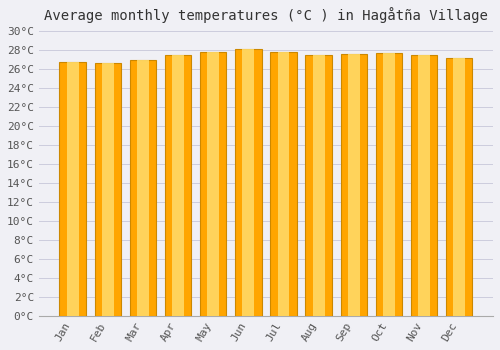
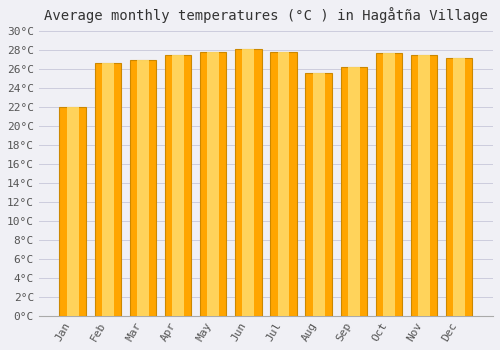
Jan: 26.7°C -> 22.0°C
Aug: 27.5°C -> 25.6°C
Sep: 27.6°C -> 26.2°C
